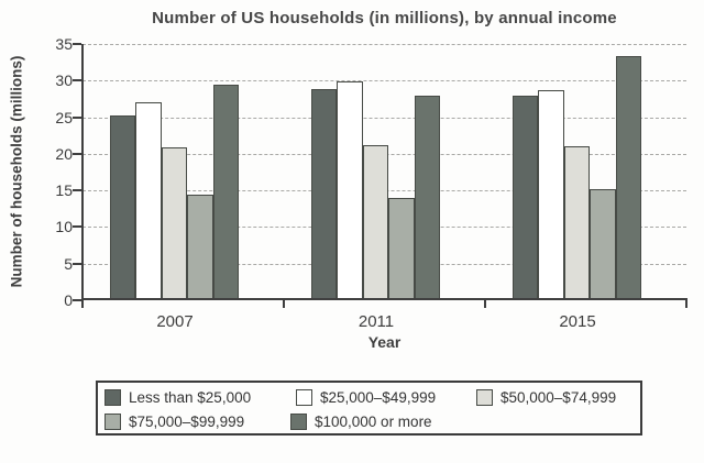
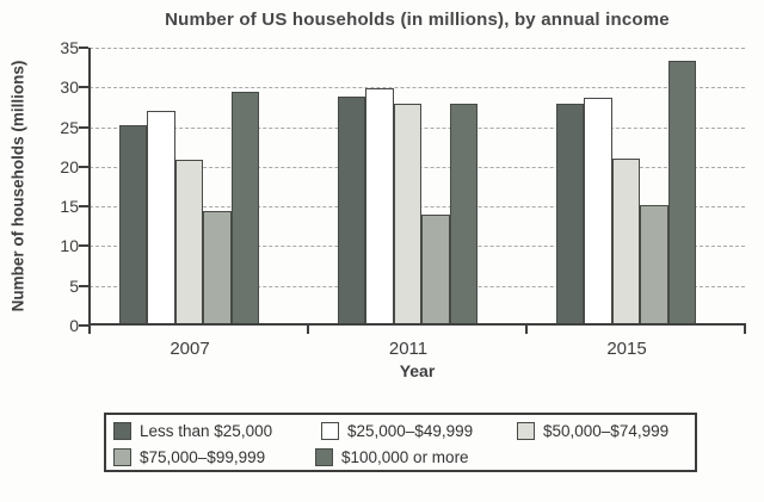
$50,000–$74,999/2011: 21 -> 28
